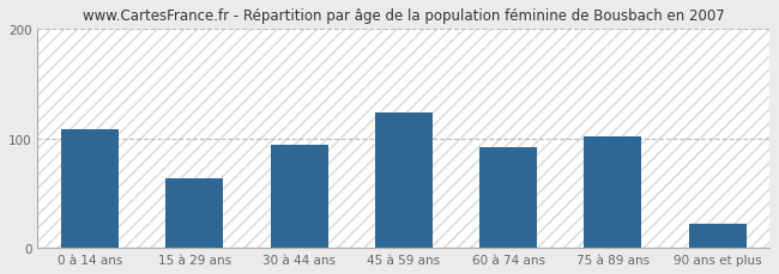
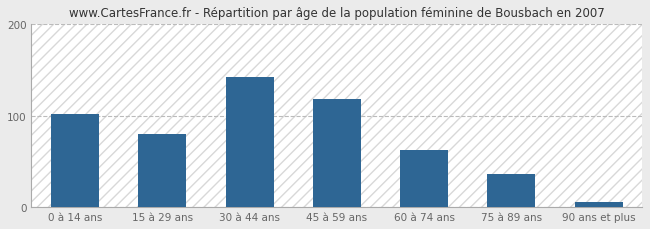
0 à 14 ans: 108 -> 102
15 à 29 ans: 64 -> 80
30 à 44 ans: 94 -> 142
45 à 59 ans: 124 -> 118
60 à 74 ans: 92 -> 63
75 à 89 ans: 102 -> 36
90 ans et plus: 22 -> 6
